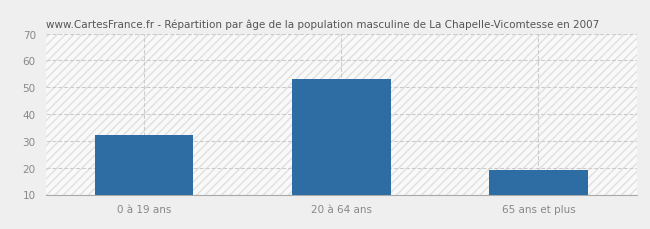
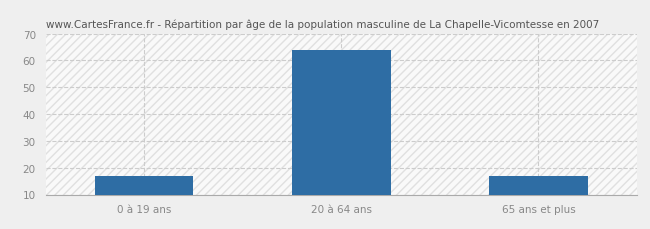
0 à 19 ans: 32 -> 17
20 à 64 ans: 53 -> 64
65 ans et plus: 19 -> 17
